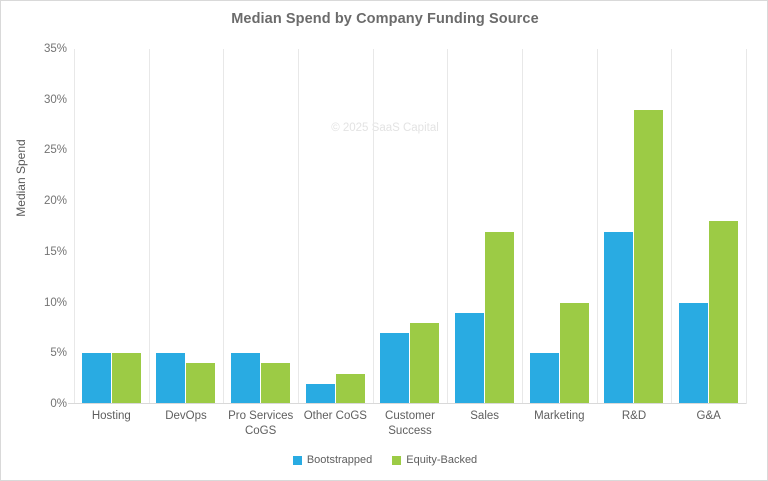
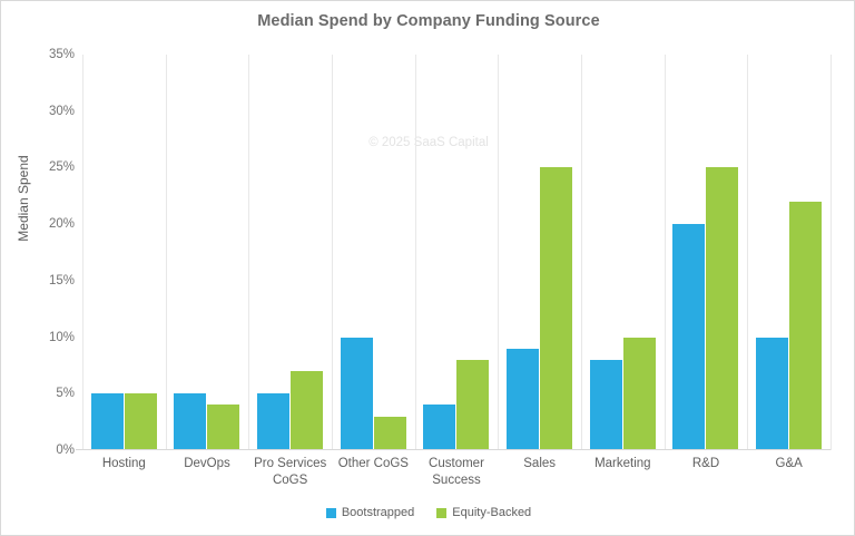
Equity-Backed/Pro Services CoGS: 4% -> 7%
Bootstrapped/Other CoGS: 2% -> 10%
Bootstrapped/Customer Success: 7% -> 4%
Equity-Backed/Sales: 17% -> 25%
Bootstrapped/Marketing: 5% -> 8%
Bootstrapped/R&D: 17% -> 20%
Equity-Backed/R&D: 29% -> 25%
Equity-Backed/G&A: 18% -> 22%
